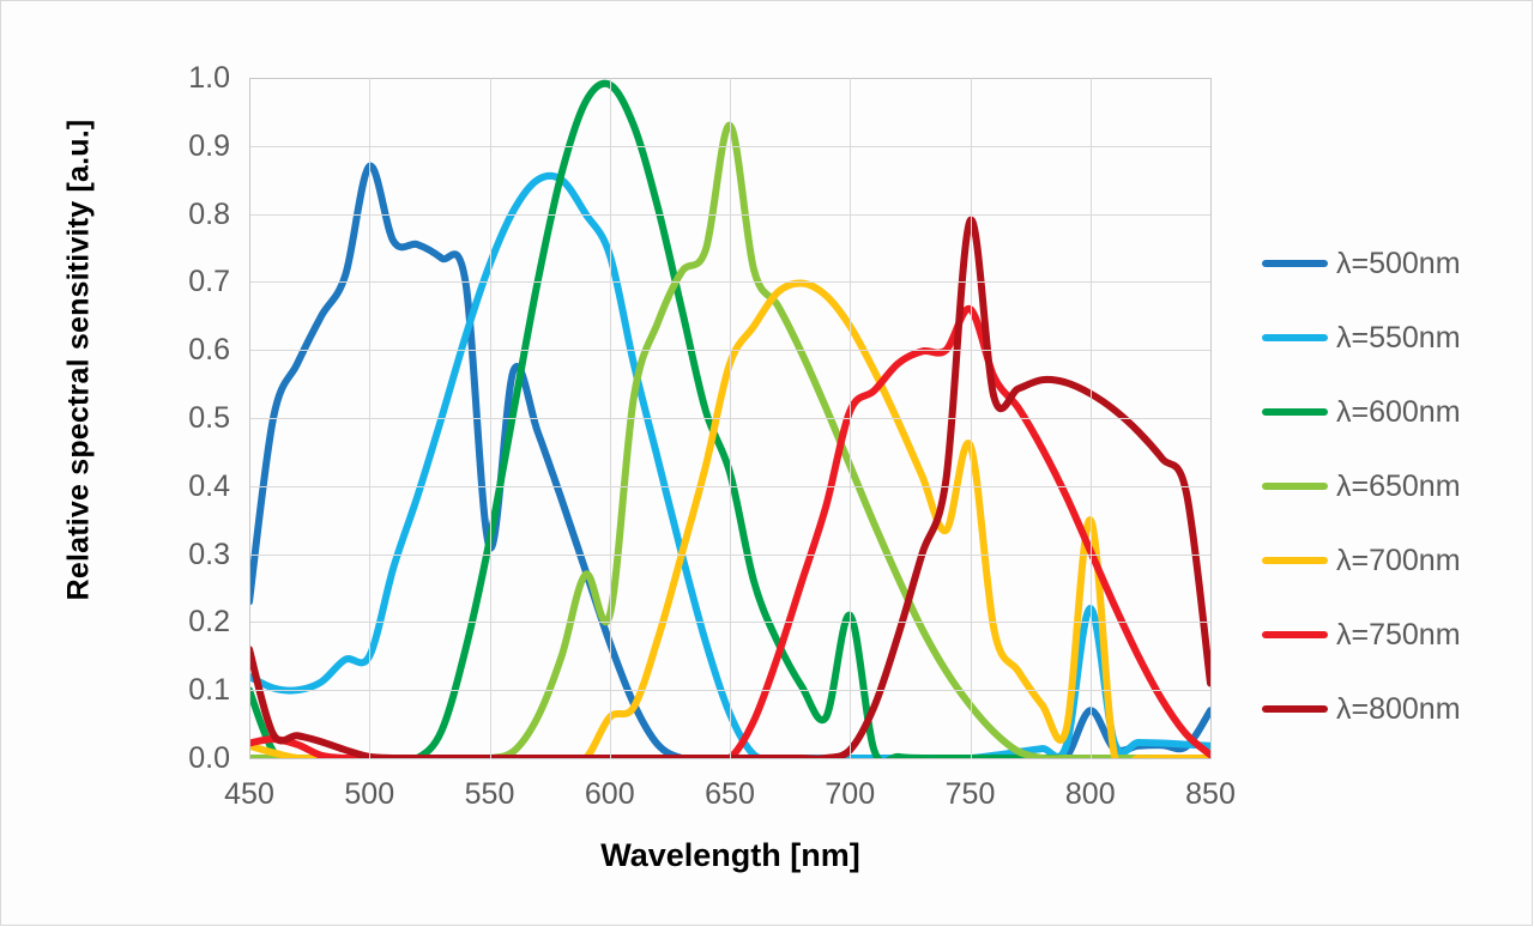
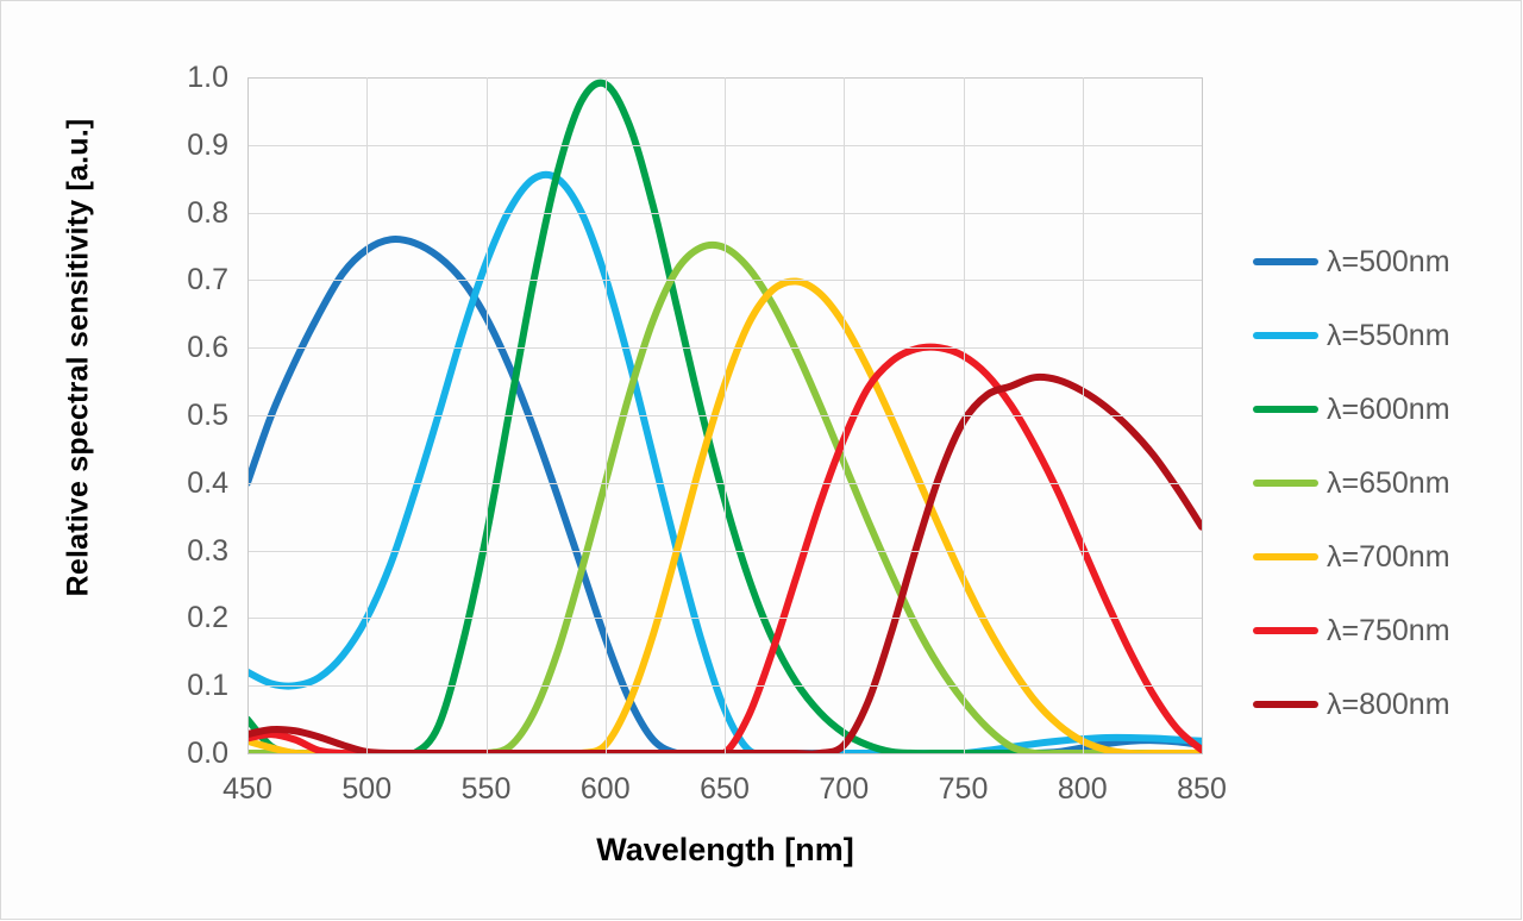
λ=500nm/450: 0.23 -> 0.40
λ=600nm/450: 0.10 -> 0.05
λ=800nm/450: 0.16 -> 0.03
λ=500nm/500: 0.87 -> 0.74
λ=550nm/500: 0.15 -> 0.20
λ=500nm/550: 0.31 -> 0.65
λ=550nm/600: 0.74 -> 0.70
λ=650nm/600: 0.21 -> 0.40
λ=700nm/600: 0.06 -> 0.01
λ=600nm/650: 0.42 -> 0.38
λ=650nm/650: 0.93 -> 0.75
λ=700nm/650: 0.58 -> 0.55
λ=600nm/700: 0.21 -> 0.03
λ=750nm/700: 0.51 -> 0.47
λ=700nm/750: 0.46 -> 0.26
λ=750nm/750: 0.66 -> 0.59
λ=800nm/750: 0.79 -> 0.49
λ=500nm/800: 0.07 -> 0.01
λ=550nm/800: 0.22 -> 0.02
λ=700nm/800: 0.35 -> 0.02
λ=500nm/850: 0.07 -> 0.01
λ=800nm/850: 0.11 -> 0.34
